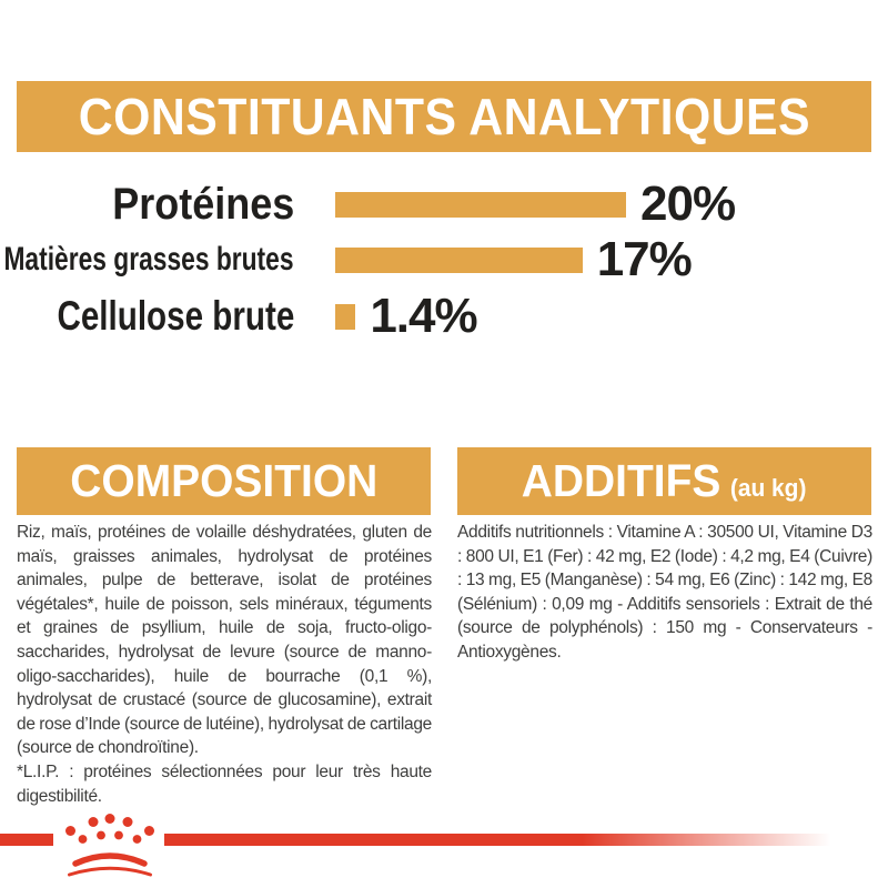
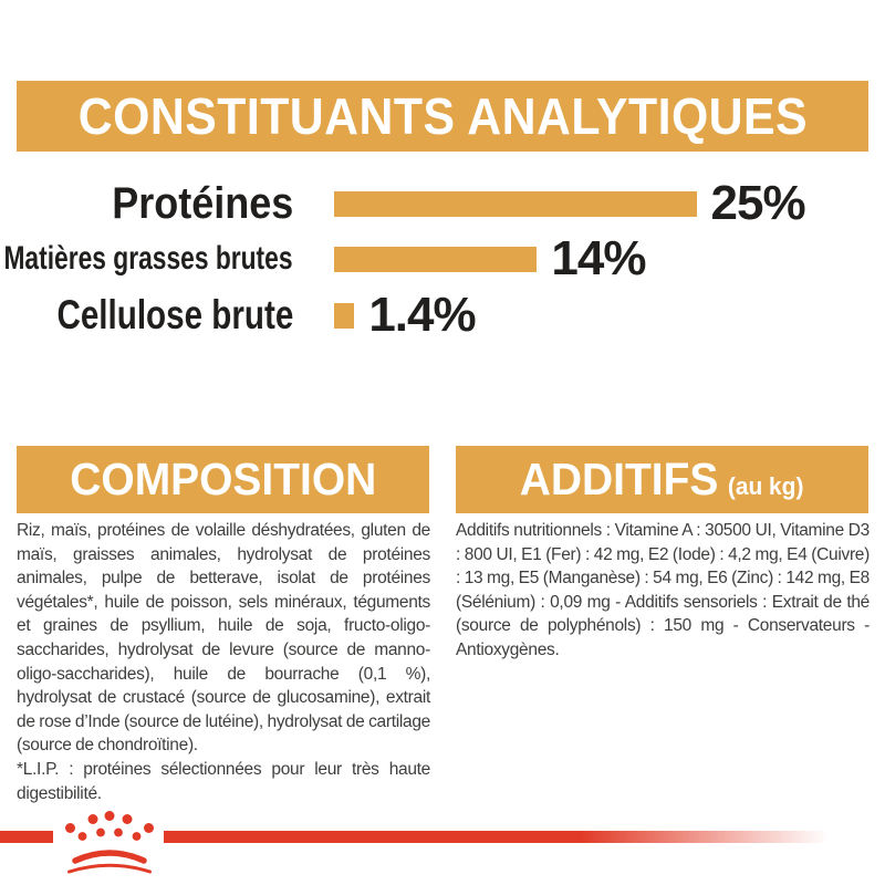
Protéines: 20% -> 25%
Matières grasses brutes: 17% -> 14%
